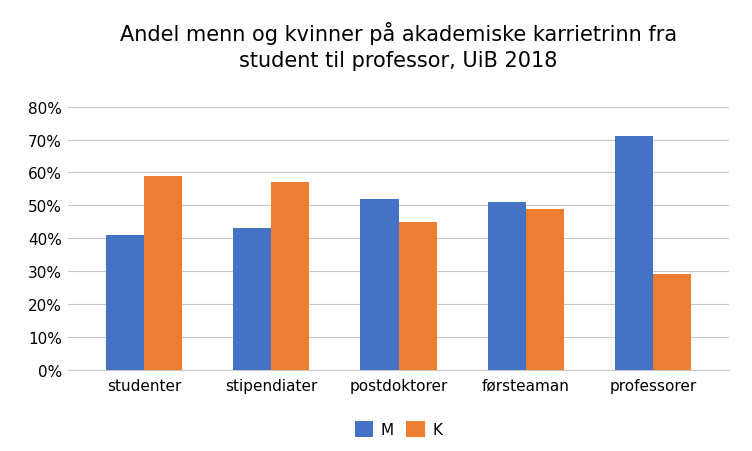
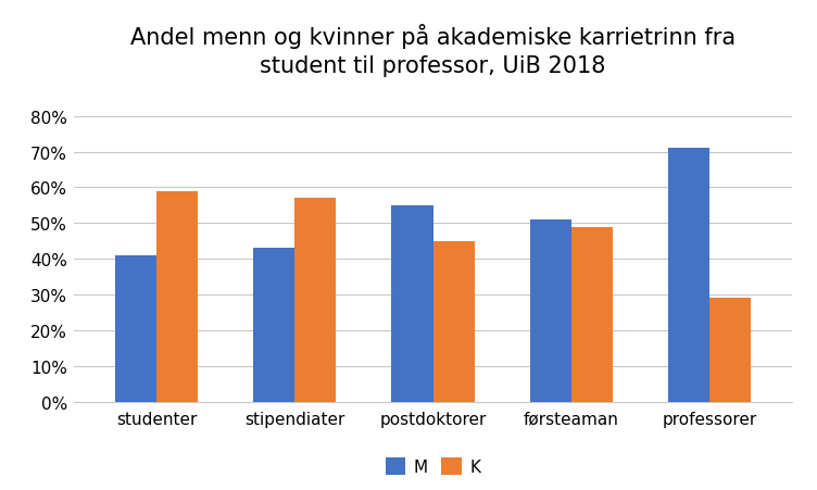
M/postdoktorer: 52% -> 55%
